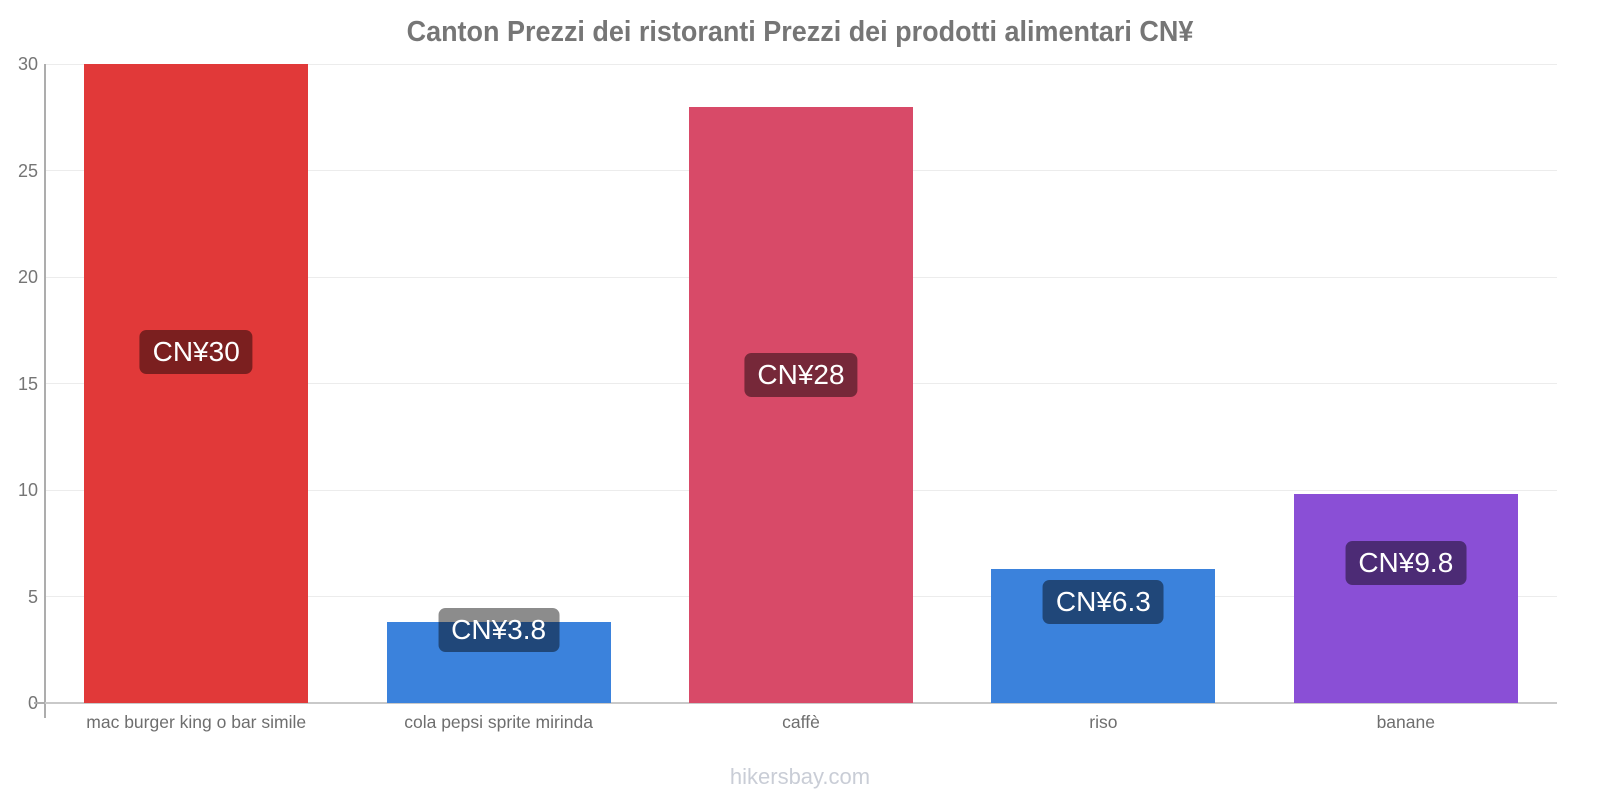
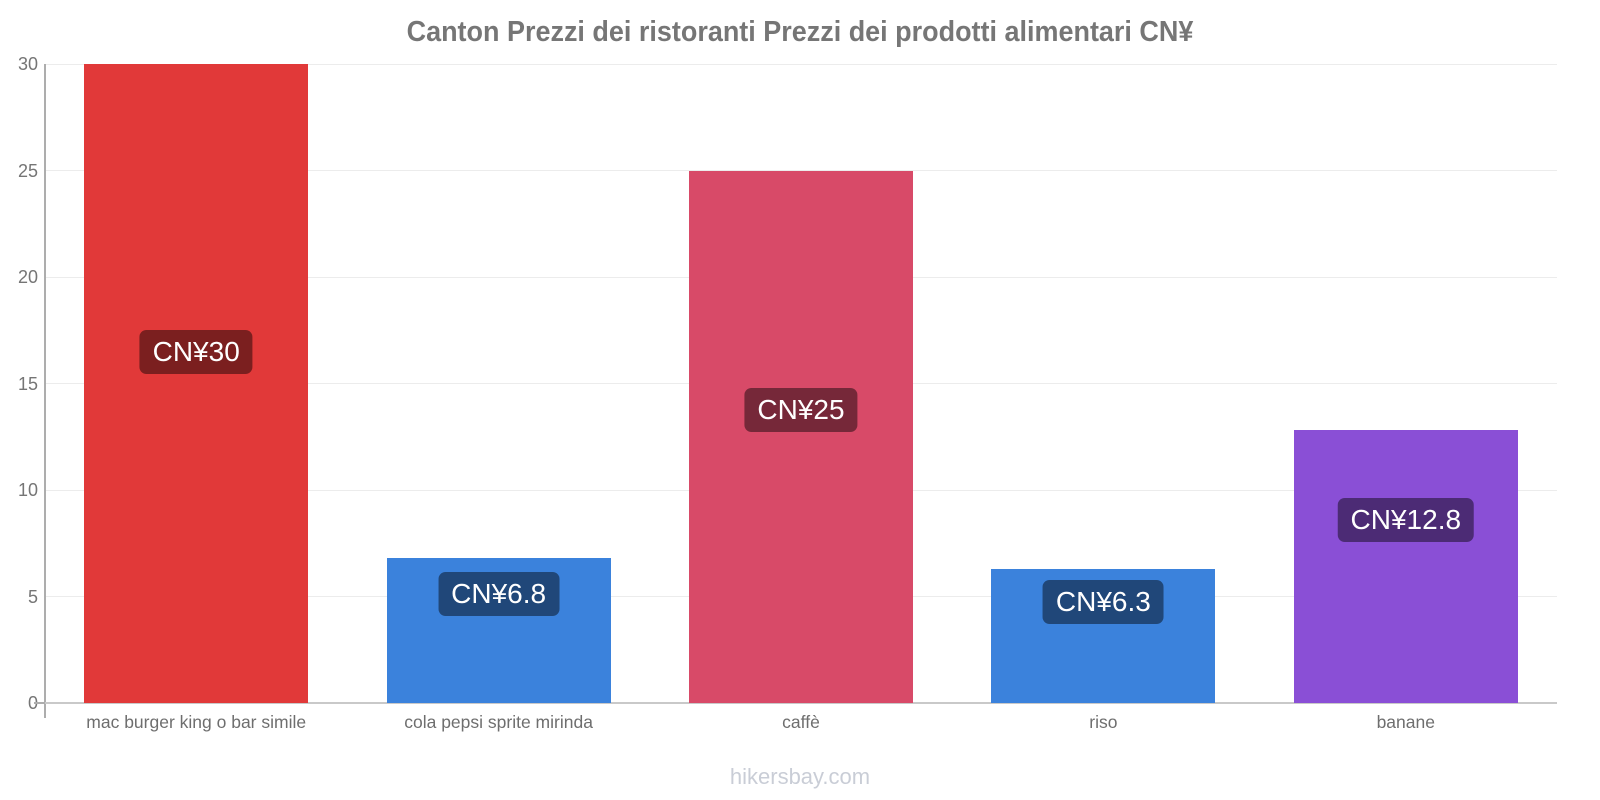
cola pepsi sprite mirinda: 3.8 -> 6.8
caffè: 28 -> 25
banane: 9.8 -> 12.8
